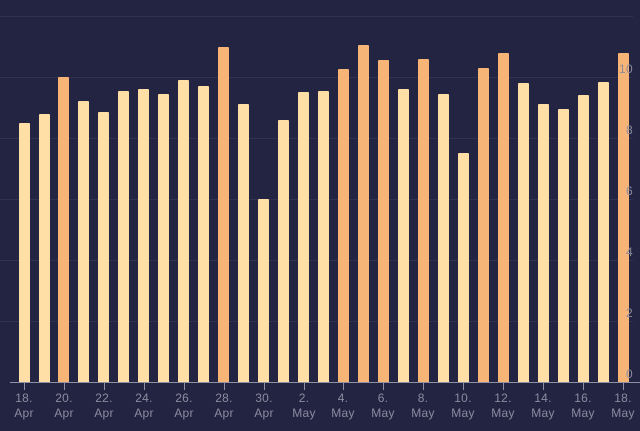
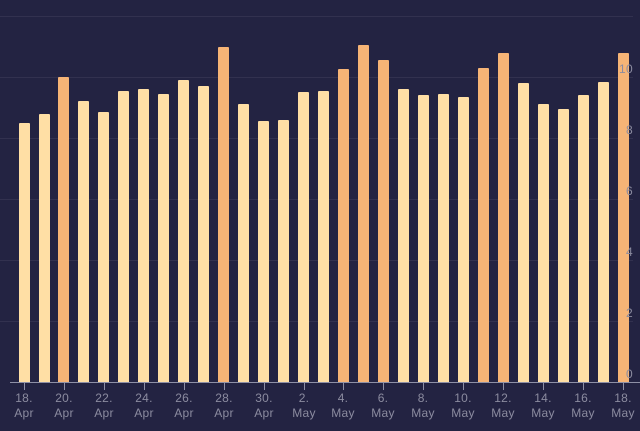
30. Apr: 6.0 -> 8.6
8. May: 10.6 -> 9.4
10. May: 7.5 -> 9.3
